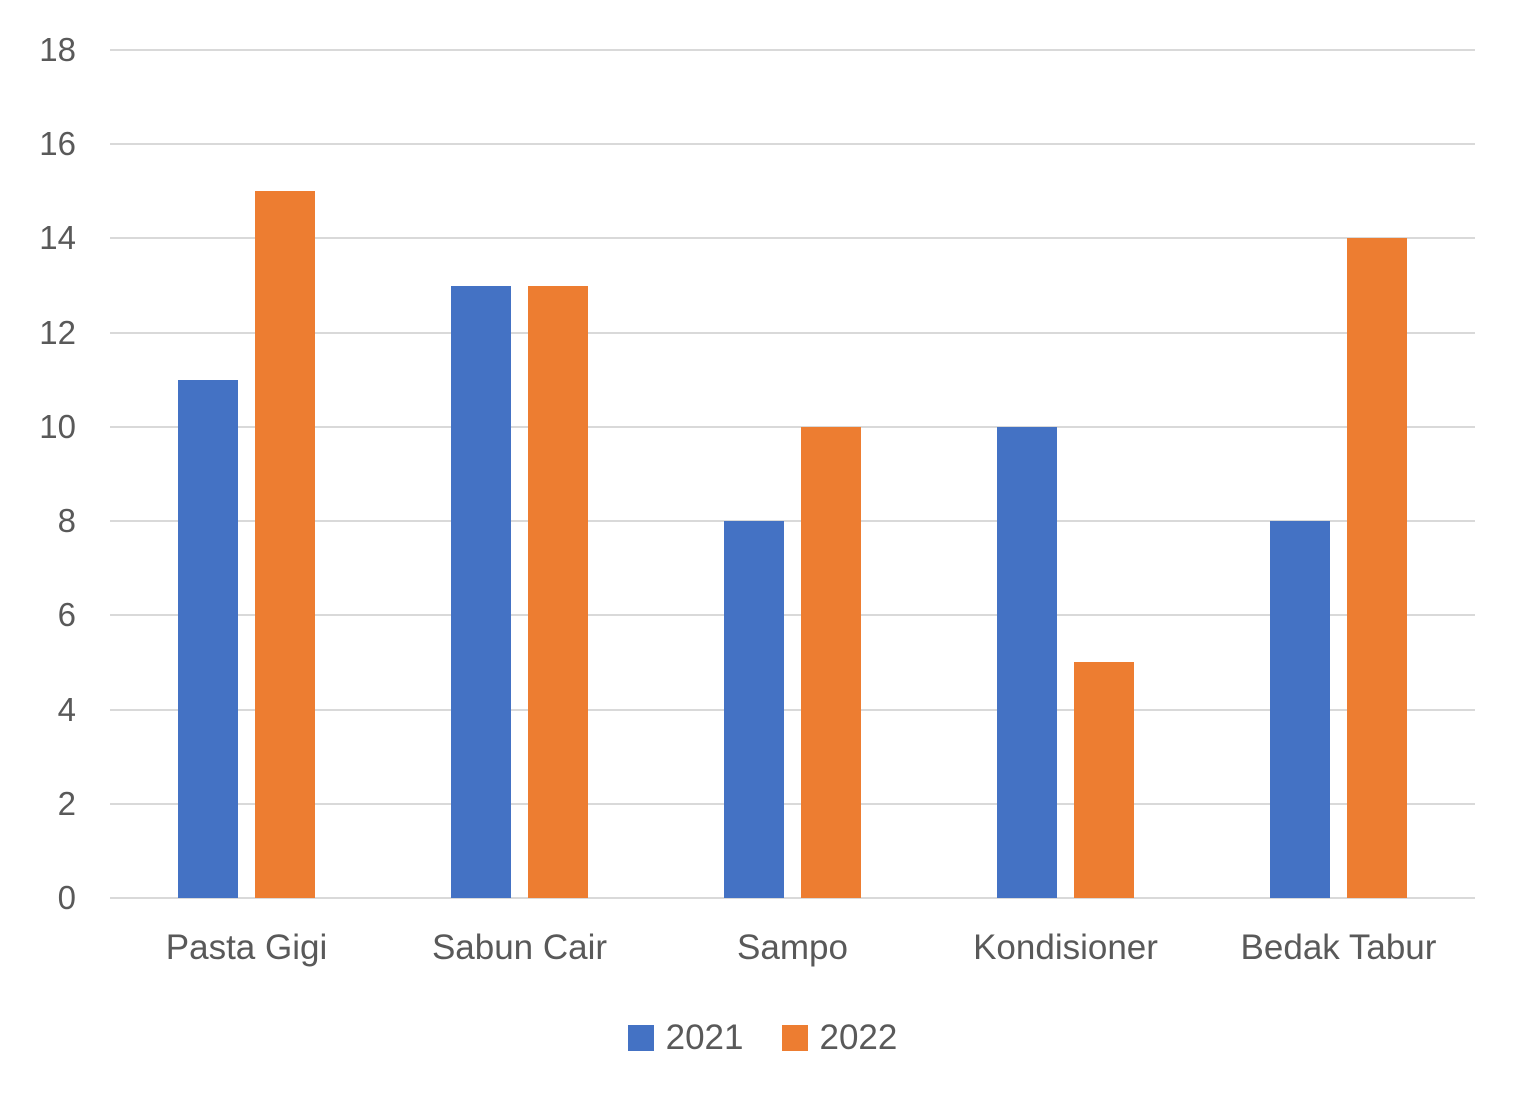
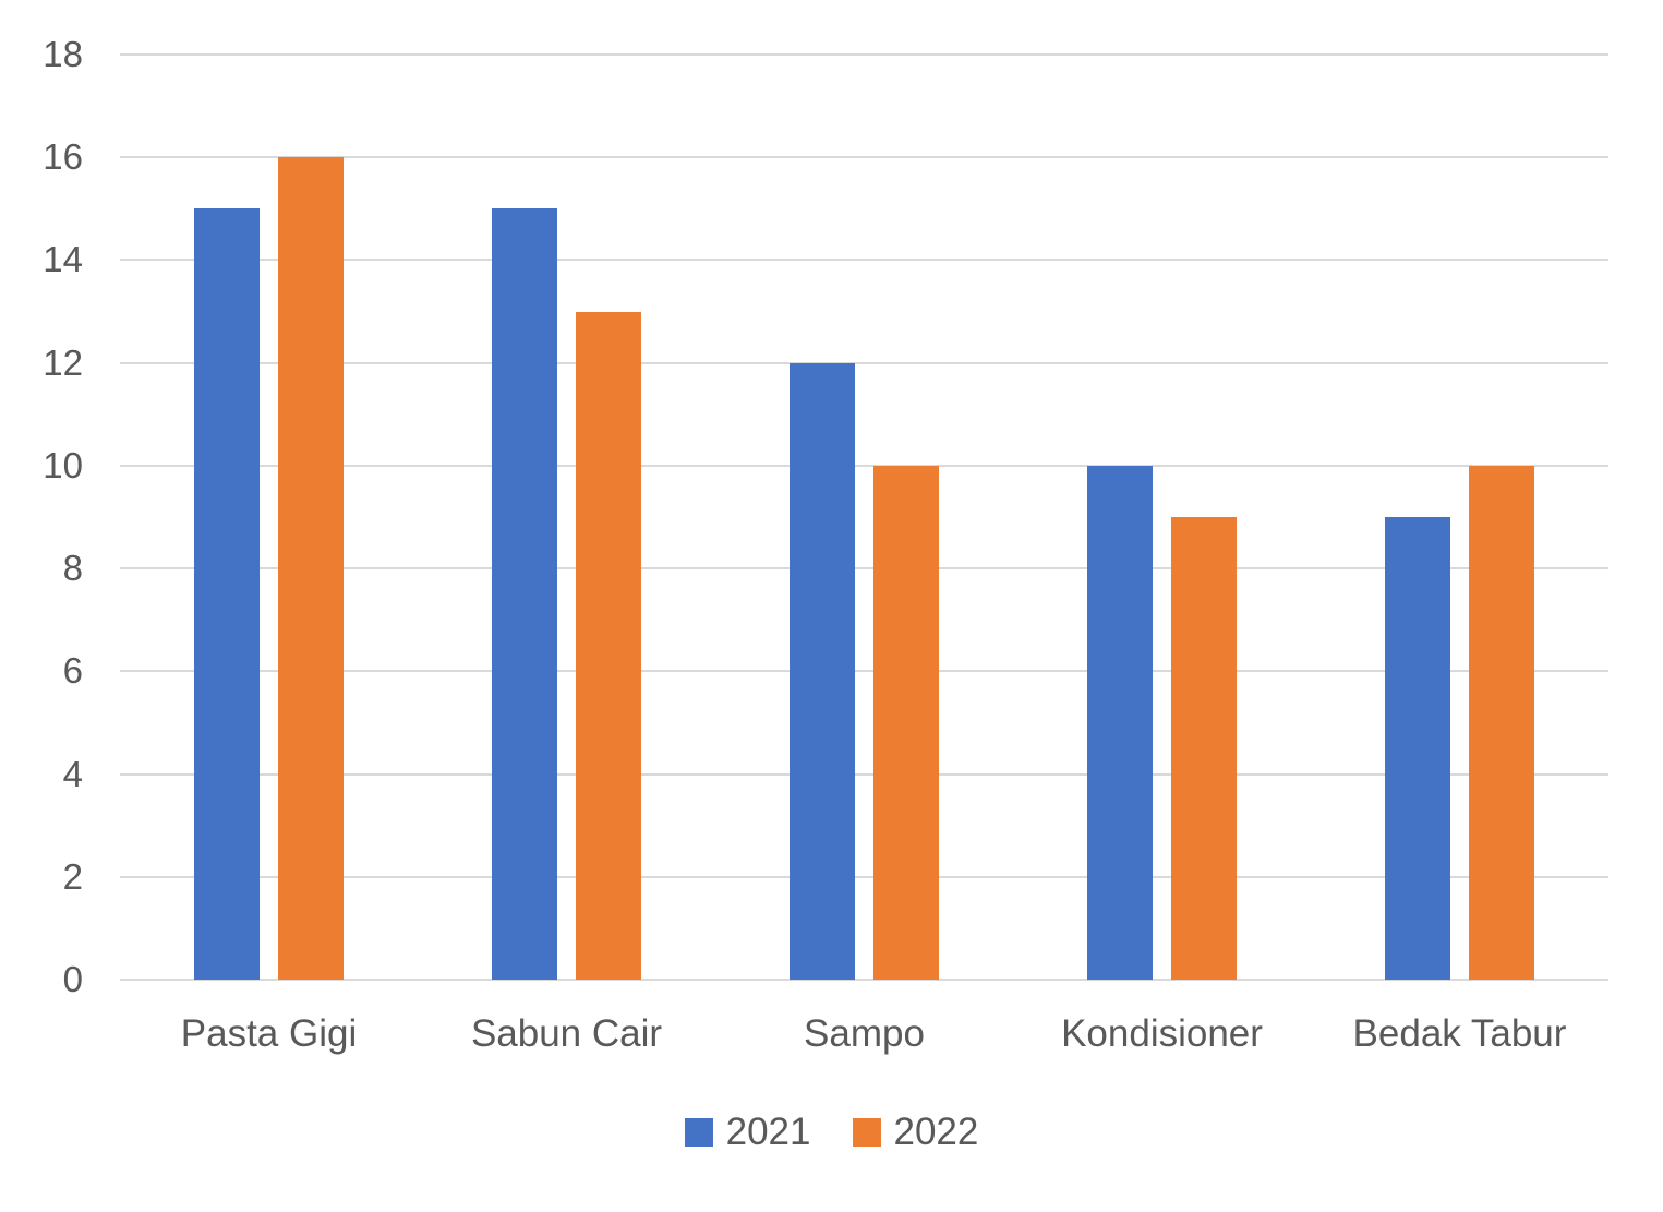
2021/Pasta Gigi: 11 -> 15
2022/Pasta Gigi: 15 -> 16
2021/Sabun Cair: 13 -> 15
2021/Sampo: 8 -> 12
2022/Kondisioner: 5 -> 9
2021/Bedak Tabur: 8 -> 9
2022/Bedak Tabur: 14 -> 10
